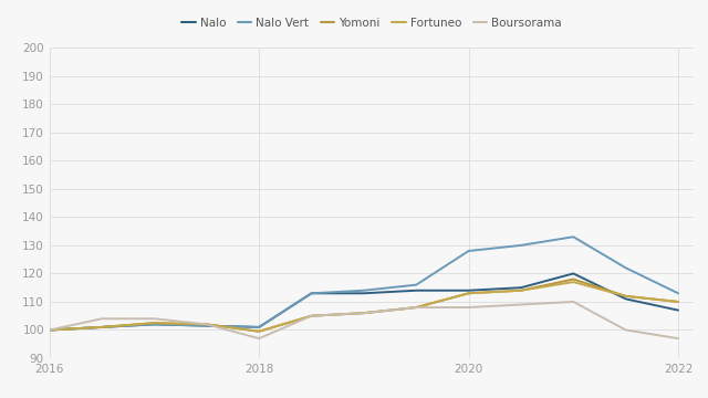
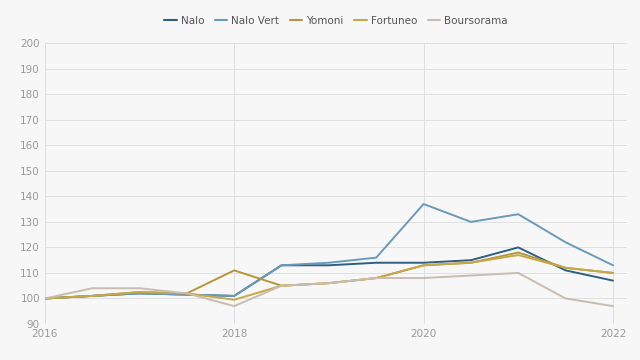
Yomoni/2018: 99.5 -> 111.0
Nalo Vert/2020: 128.0 -> 137.0
